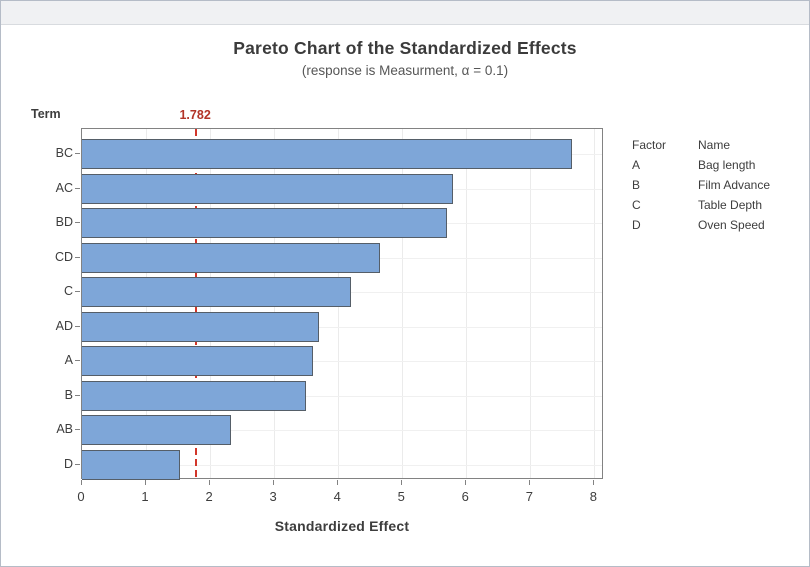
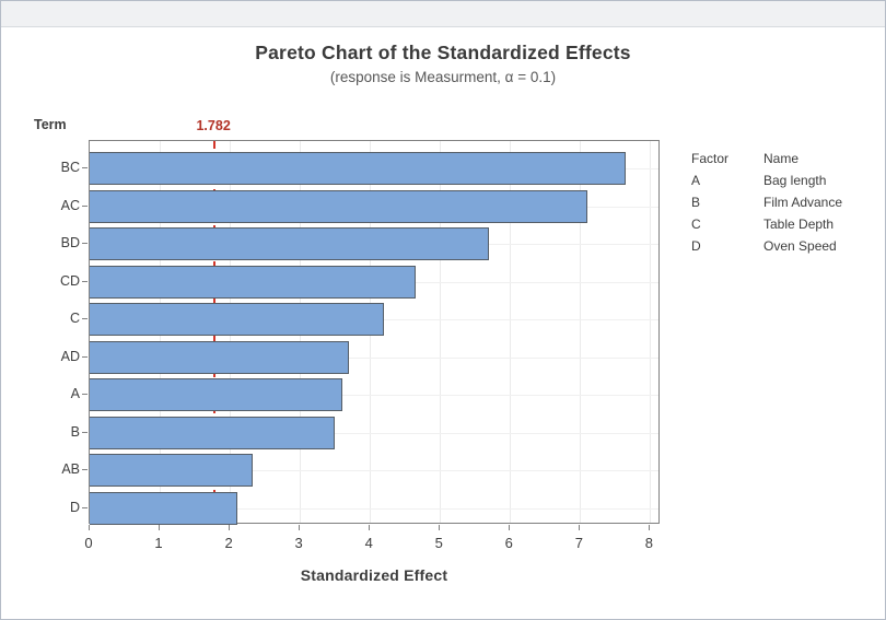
AC: 5.8 -> 7.1
D: 1.5 -> 2.1
